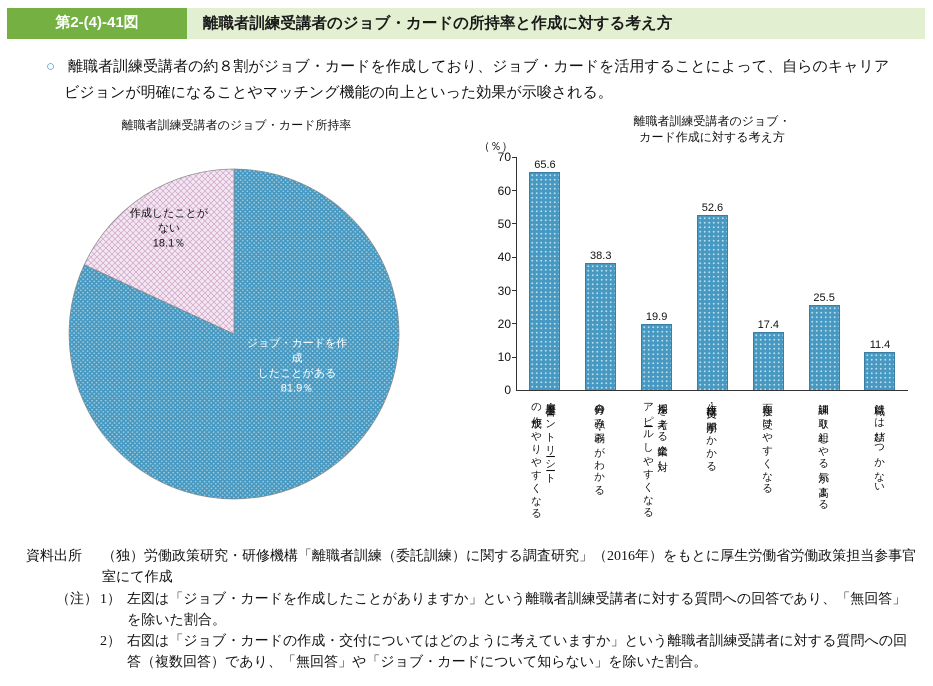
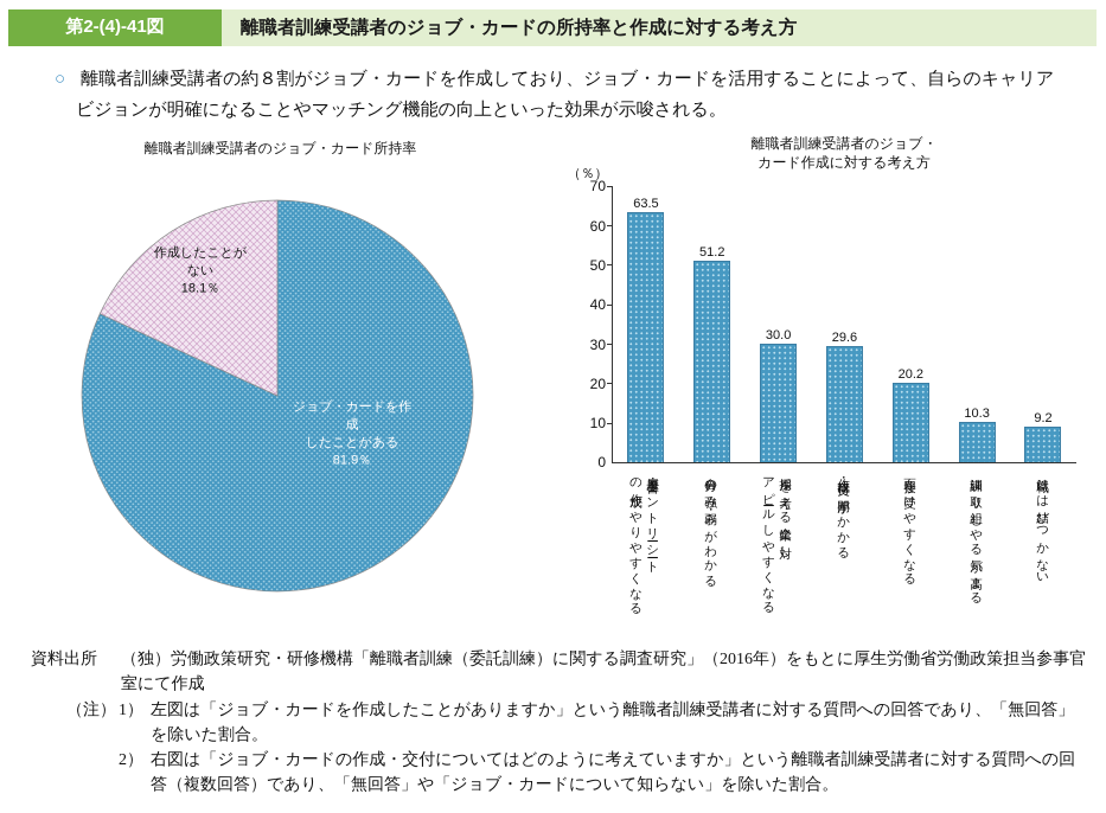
離職者訓練受講者のジョブ・ カード作成に対する考え方/履歴書・エントリーシート の作成がやりやすくなる: 65.6 -> 63.5
離職者訓練受講者のジョブ・ カード作成に対する考え方/自分の強み・弱みがわかる: 38.3 -> 51.2
離職者訓練受講者のジョブ・ カード作成に対する考え方/採用を考える企業に対し、 アピールしやすくなる: 19.9 -> 30.0
離職者訓練受講者のジョブ・ カード作成に対する考え方/作成・交付に手間がかかる: 52.6 -> 29.6
離職者訓練受講者のジョブ・ カード作成に対する考え方/面接を受けやすくなる: 17.4 -> 20.2
離職者訓練受講者のジョブ・ カード作成に対する考え方/訓練に取り組むやる気が高まる: 25.5 -> 10.3
離職者訓練受講者のジョブ・ カード作成に対する考え方/就職には結びつかない: 11.4 -> 9.2
